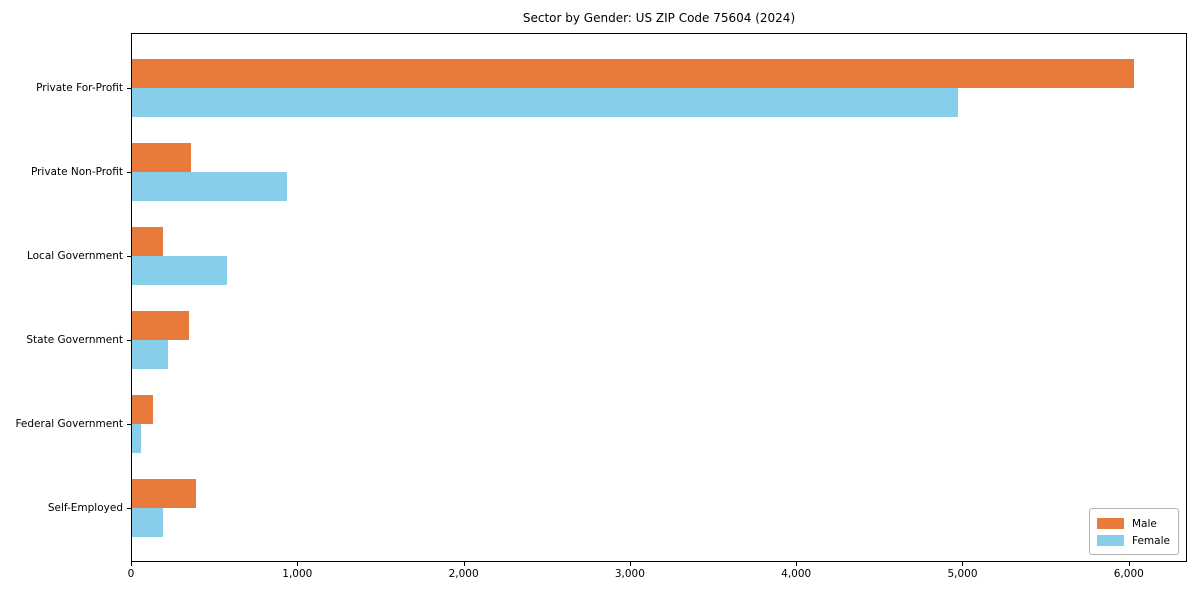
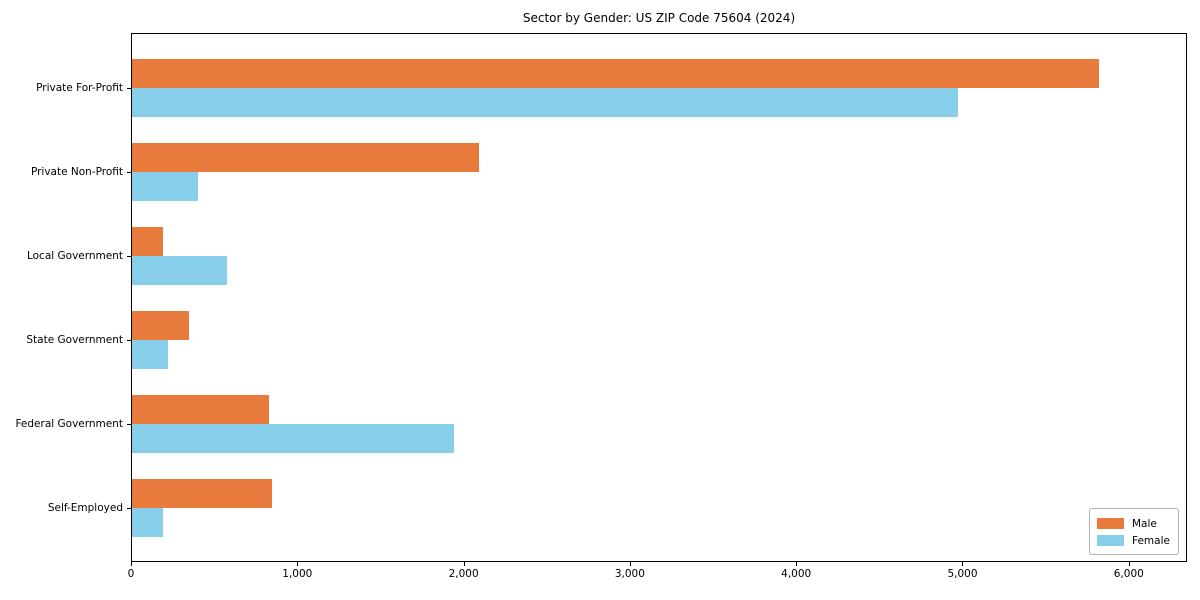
Male/Private For-Profit: 6030 -> 5820
Male/Private Non-Profit: 360 -> 2090
Female/Private Non-Profit: 940 -> 400
Male/Federal Government: 130 -> 830
Female/Federal Government: 60 -> 1940
Male/Self-Employed: 390 -> 850
